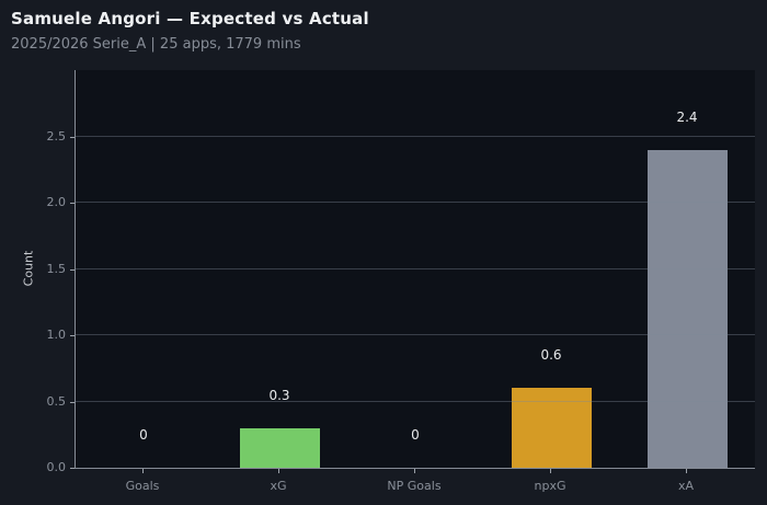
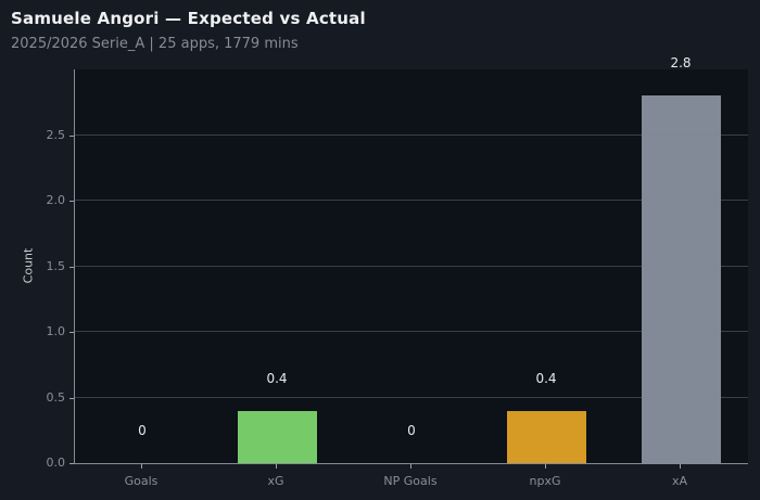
xG: 0.3 -> 0.4
npxG: 0.6 -> 0.4
xA: 2.4 -> 2.8
